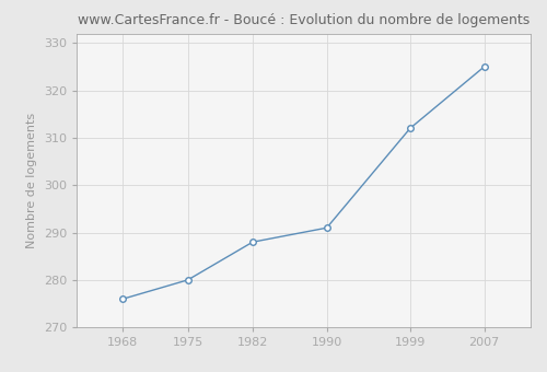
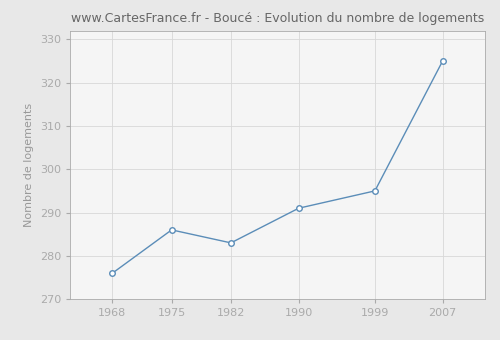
1975: 280 -> 286
1982: 288 -> 283
1999: 312 -> 295
